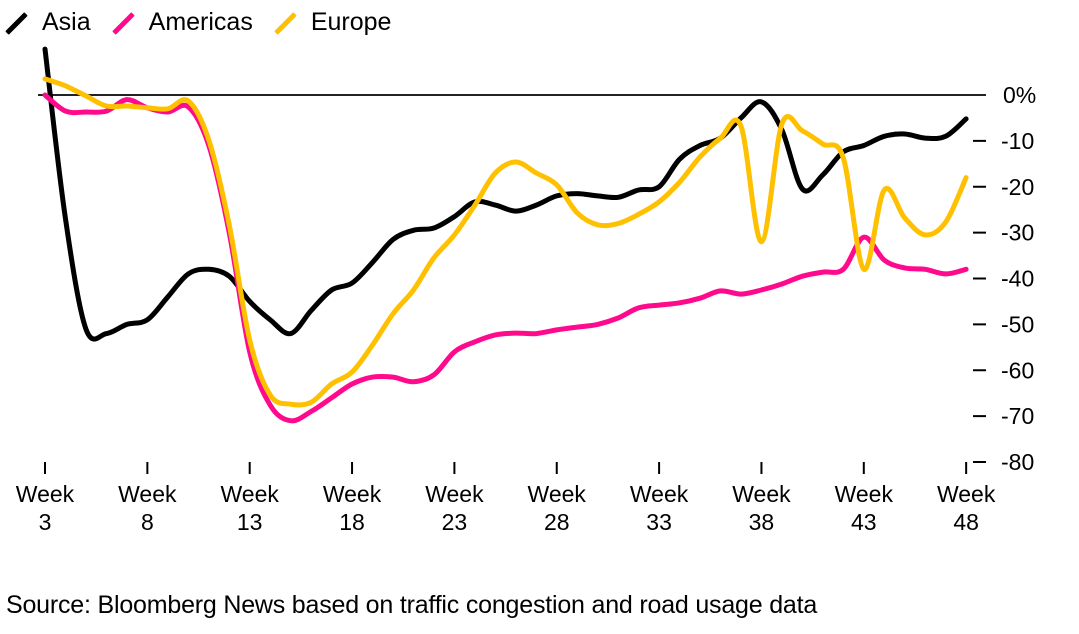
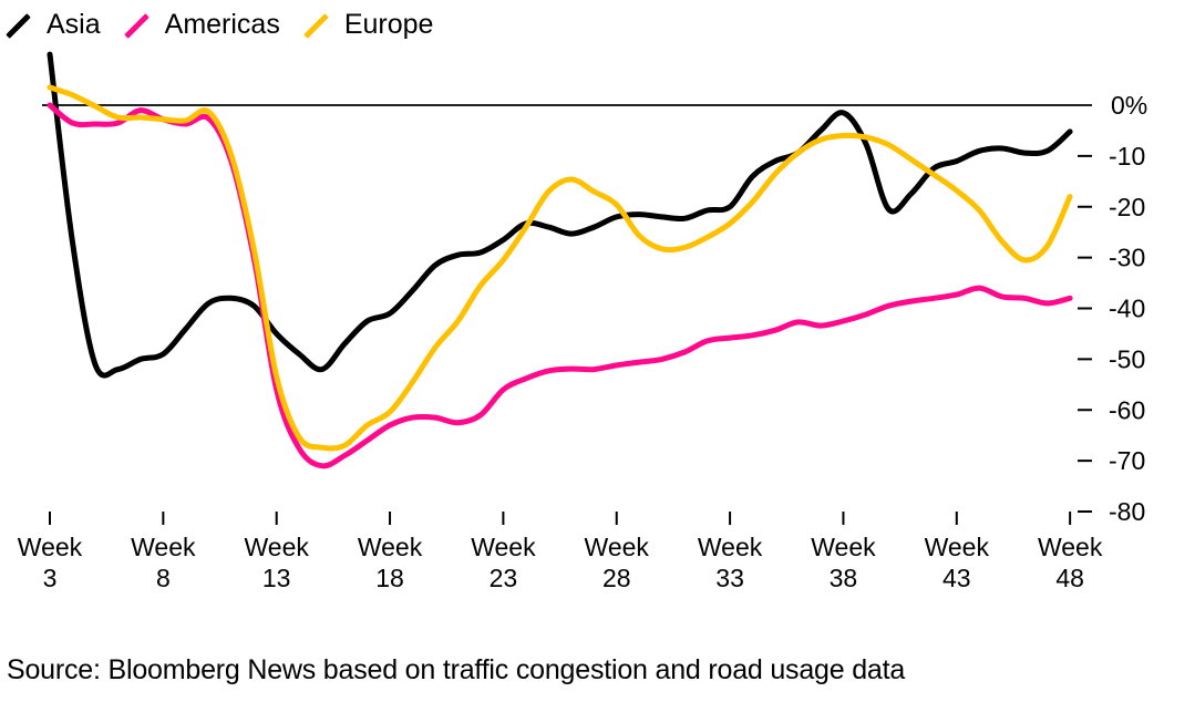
Europe/38: -32% -> -6%
Americas/43: -31% -> -37%
Europe/43: -38% -> -17%
